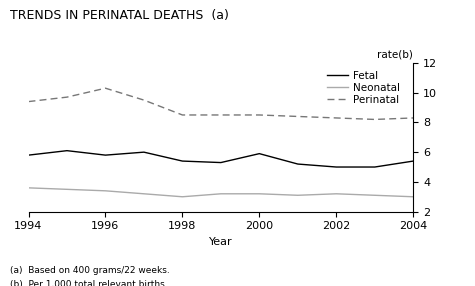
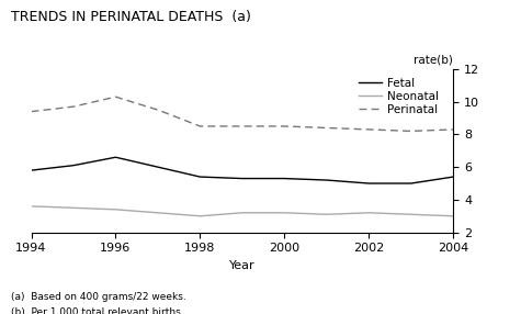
Fetal/1996: 5.8 -> 6.6
Fetal/2000: 5.9 -> 5.3
